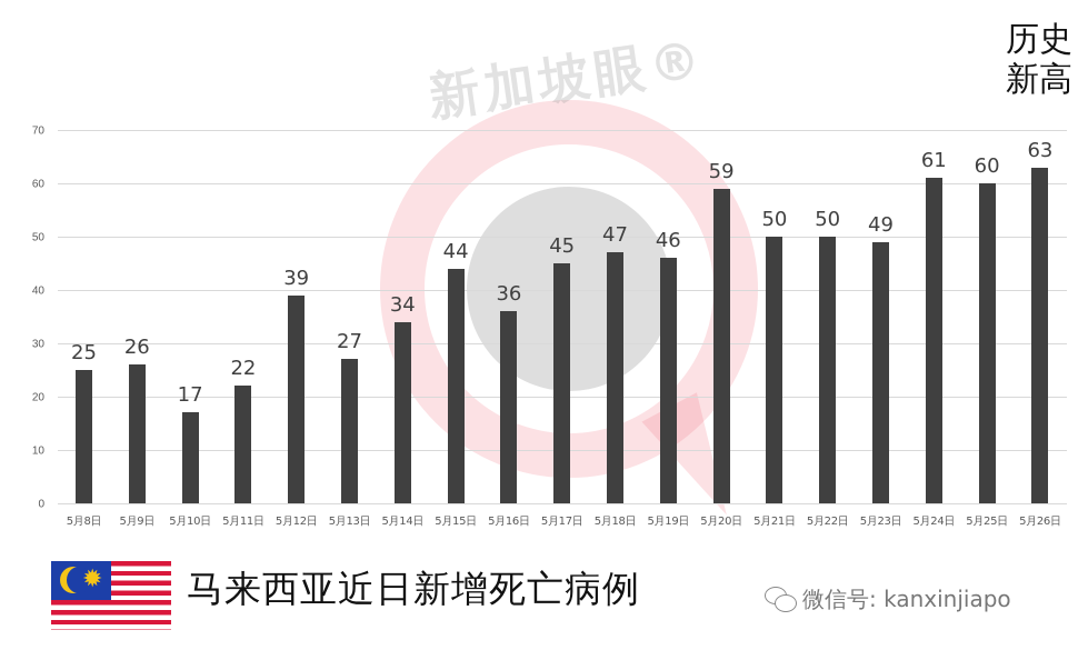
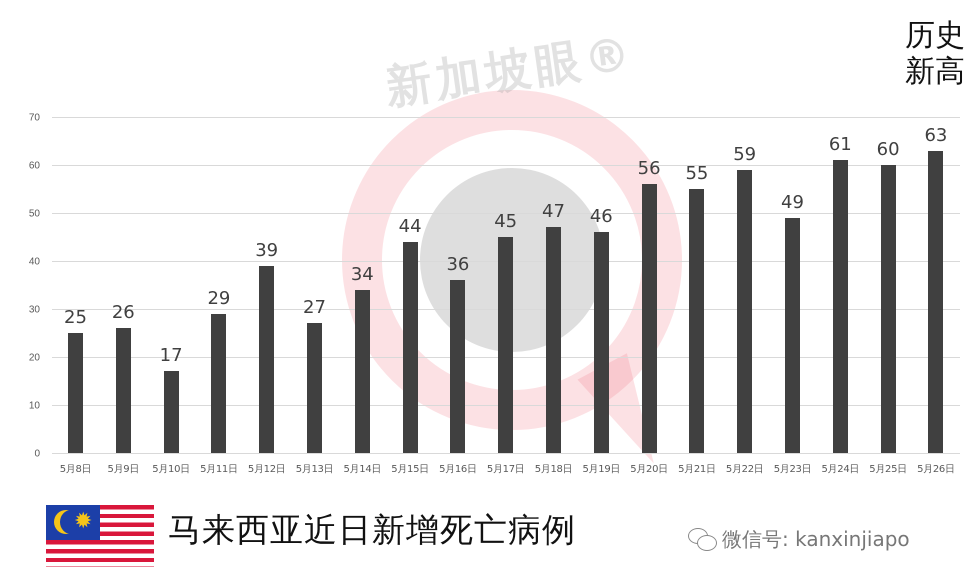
5月11日: 22 -> 29
5月20日: 59 -> 56
5月21日: 50 -> 55
5月22日: 50 -> 59
